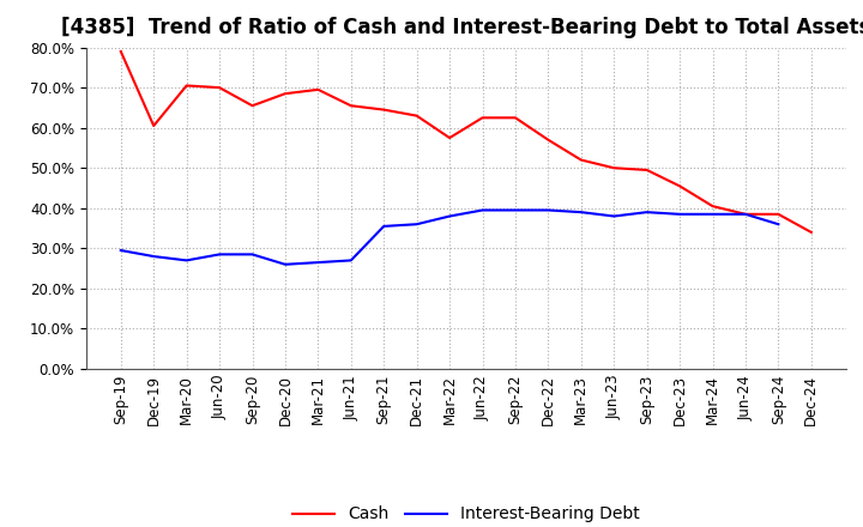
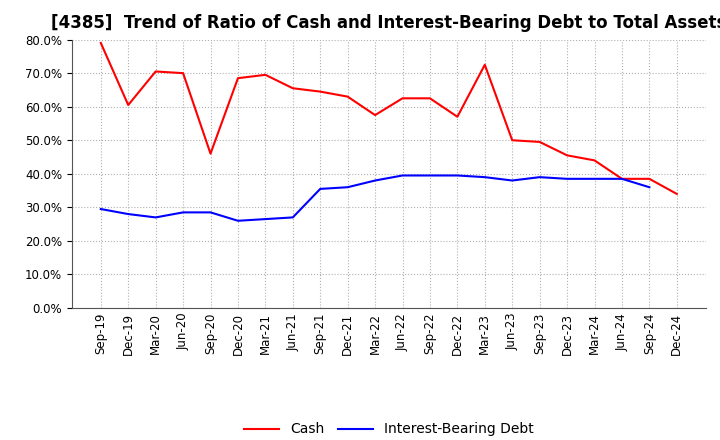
Cash/Sep-20: 65.5% -> 46.0%
Cash/Mar-23: 52.0% -> 72.5%
Cash/Mar-24: 40.5% -> 44.0%
